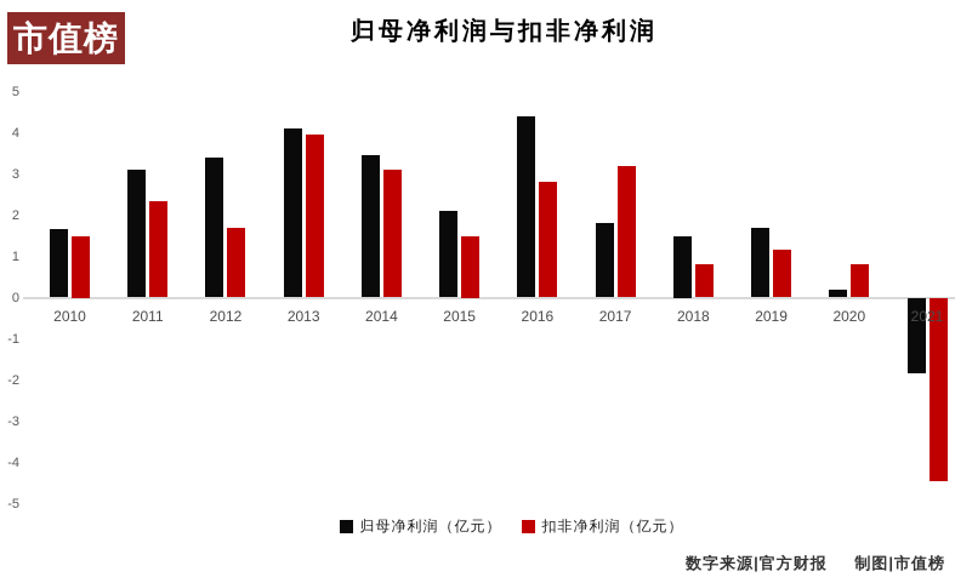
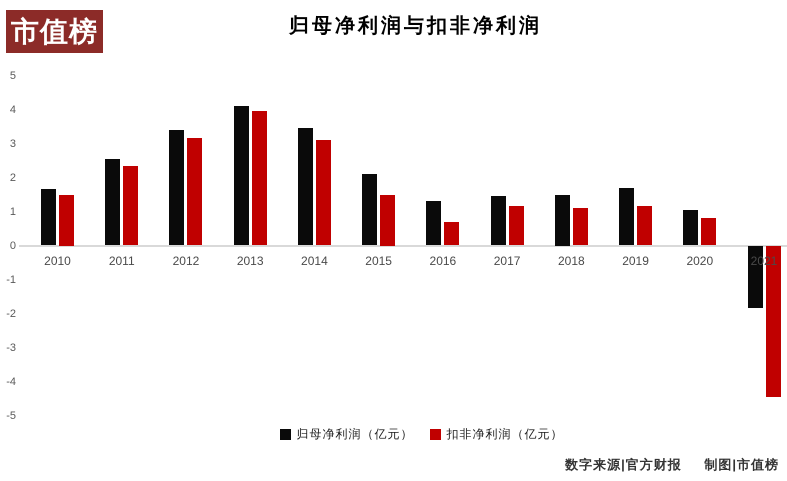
归母净利润（亿元）/2011: 3.1 -> 2.5
扣非净利润（亿元）/2012: 1.7 -> 3.1
归母净利润（亿元）/2016: 4.4 -> 1.3
扣非净利润（亿元）/2016: 2.8 -> 0.7
归母净利润（亿元）/2017: 1.8 -> 1.4
扣非净利润（亿元）/2017: 3.2 -> 1.1
扣非净利润（亿元）/2018: 0.8 -> 1.1
归母净利润（亿元）/2020: 0.2 -> 1.1
